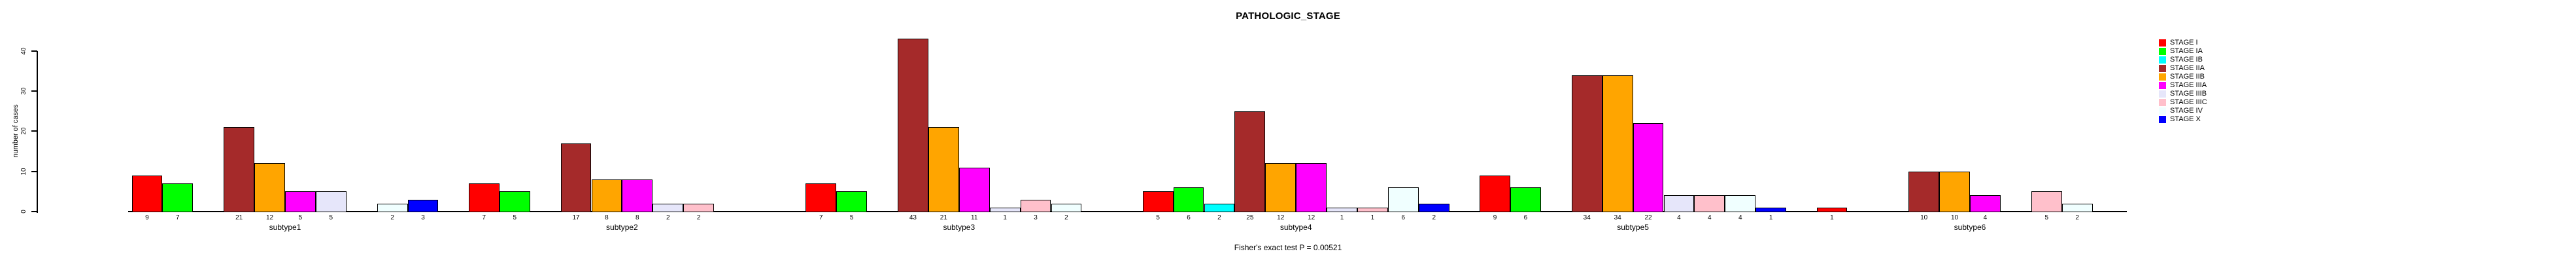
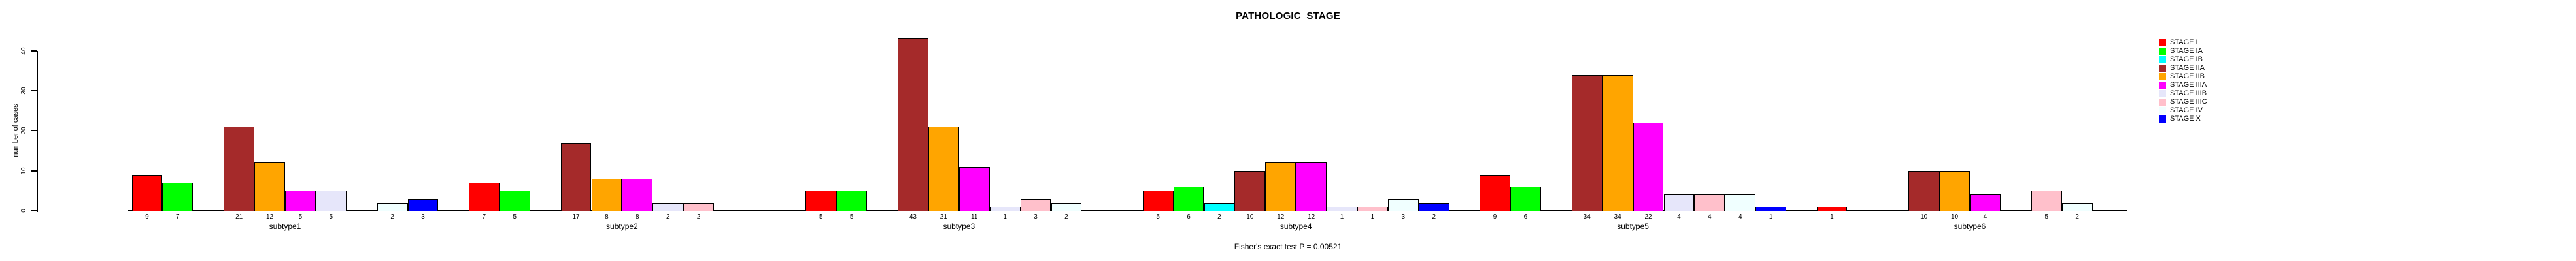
STAGE I/subtype3: 7 -> 5
STAGE IIA/subtype4: 25 -> 10
STAGE IV/subtype4: 6 -> 3
